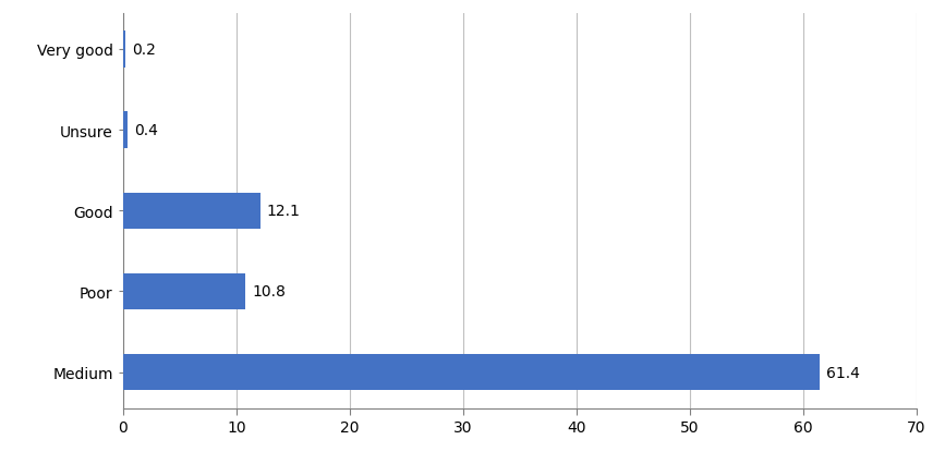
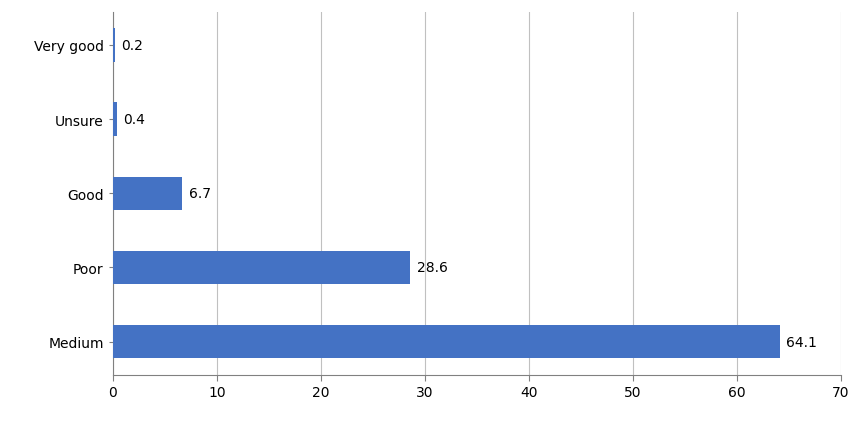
Good: 12.1 -> 6.7
Poor: 10.8 -> 28.6
Medium: 61.4 -> 64.1
